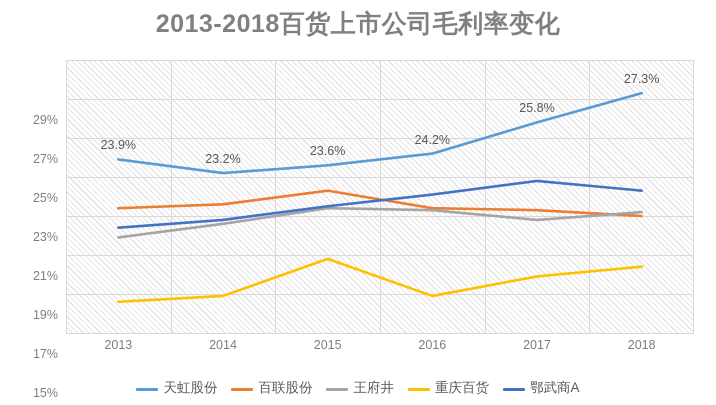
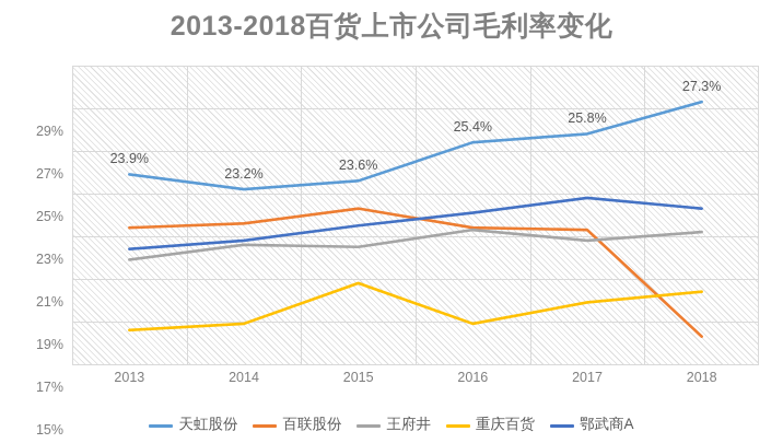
王府井/2015: 21.4% -> 20.5%
天虹股份/2016: 24.2% -> 25.4%
百联股份/2018: 21.0% -> 16.3%
